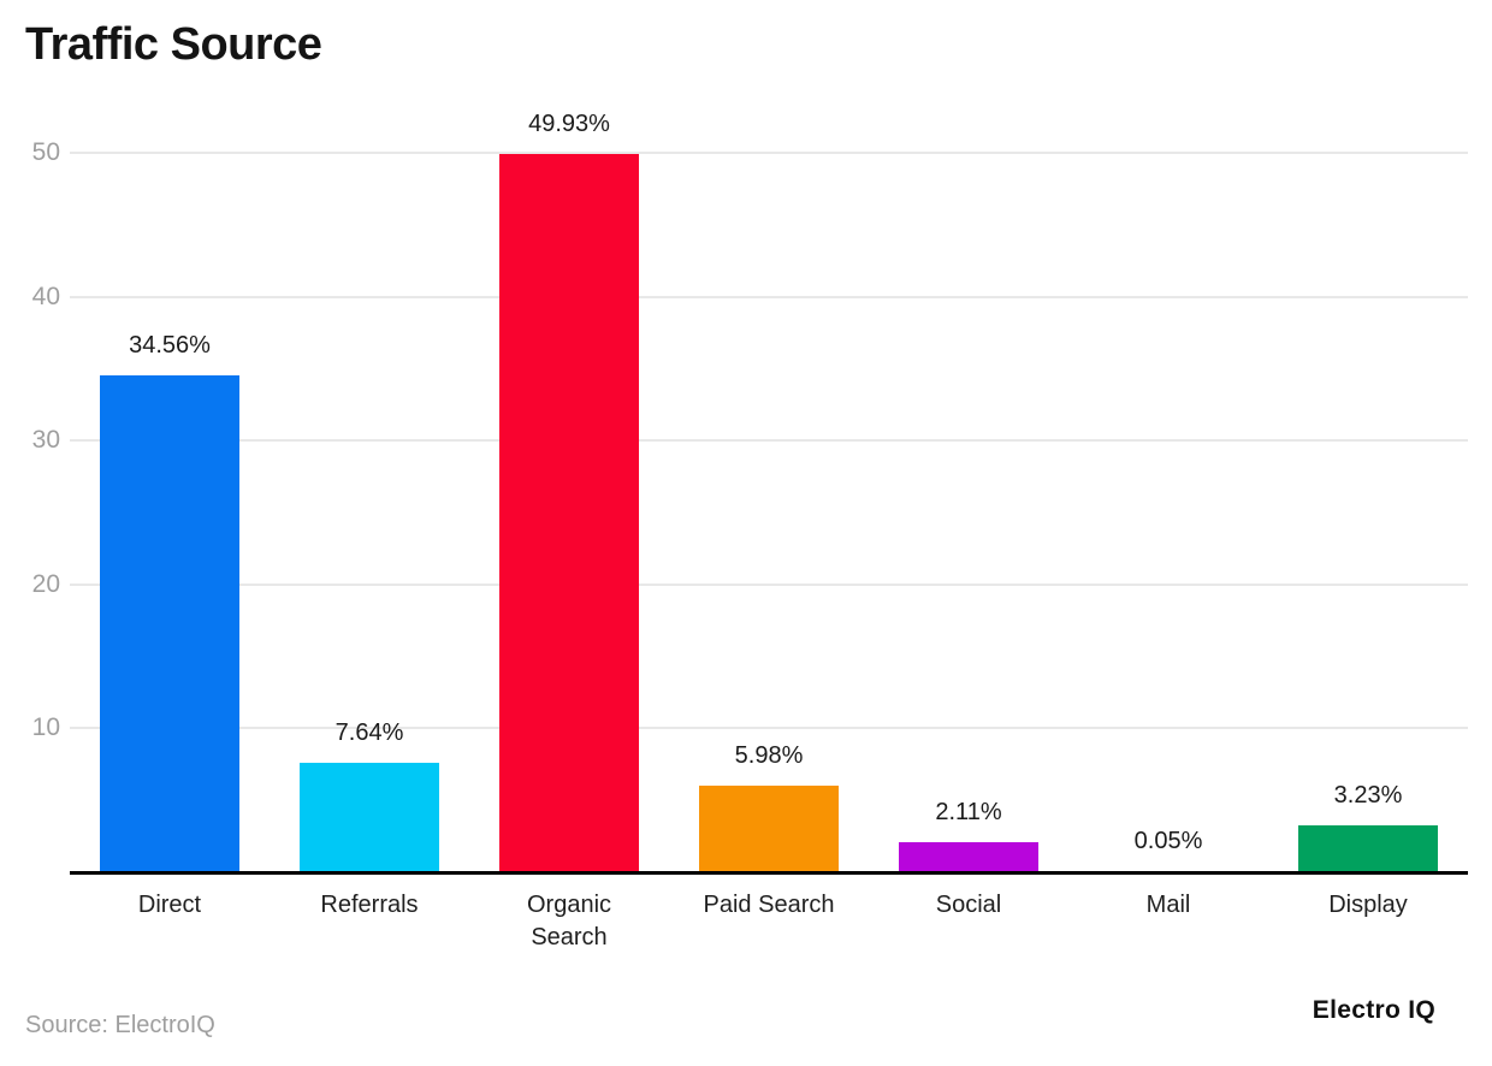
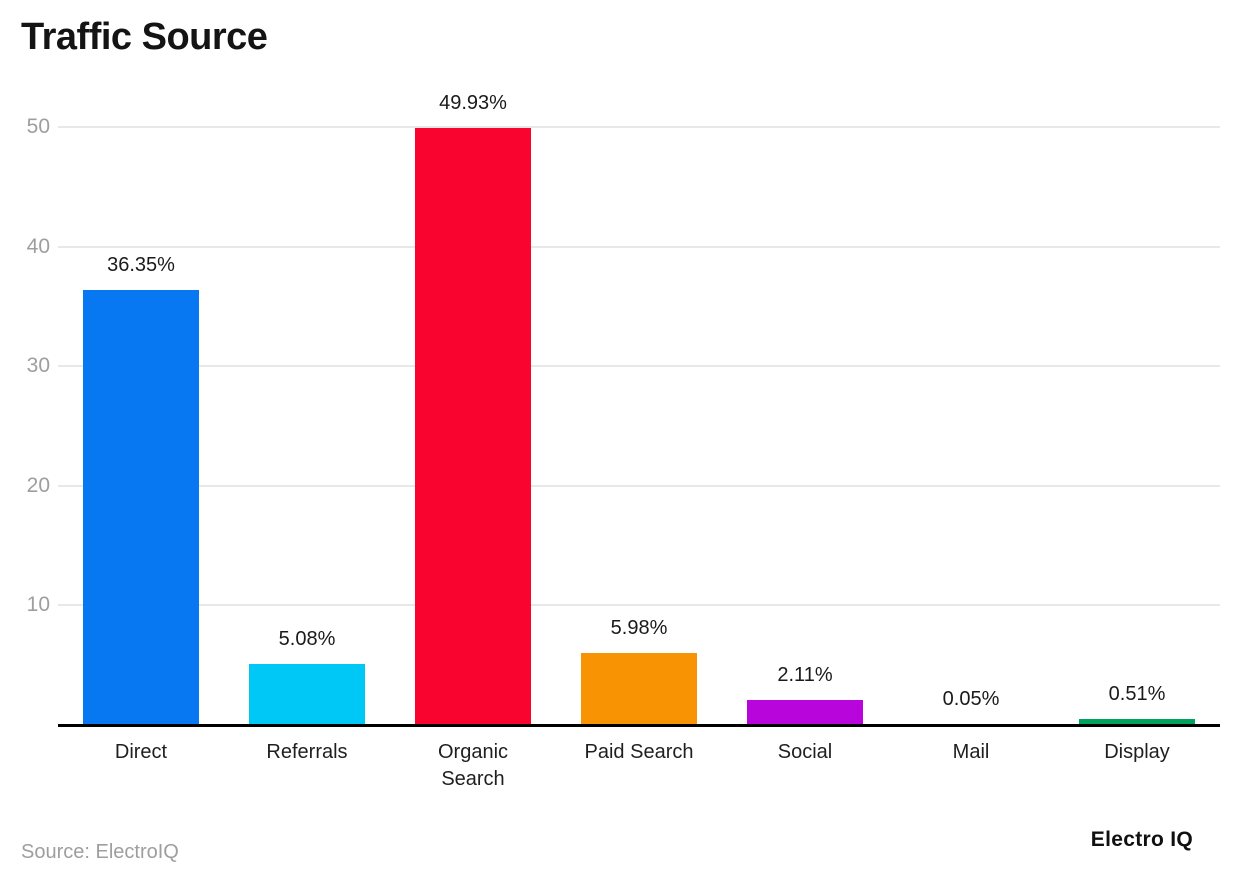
Direct: 34.56% -> 36.35%
Referrals: 7.64% -> 5.08%
Display: 3.23% -> 0.51%
